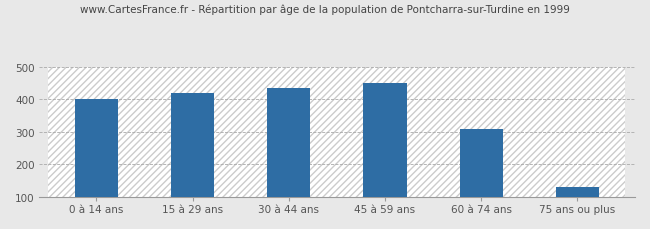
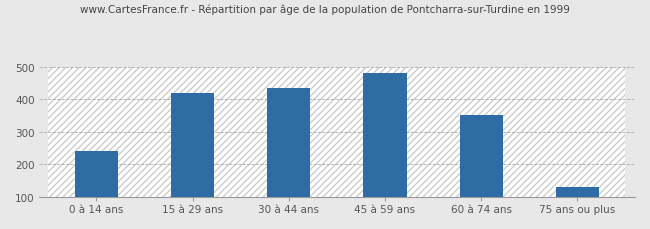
0 à 14 ans: 400 -> 240
45 à 59 ans: 448 -> 480
60 à 74 ans: 308 -> 350
